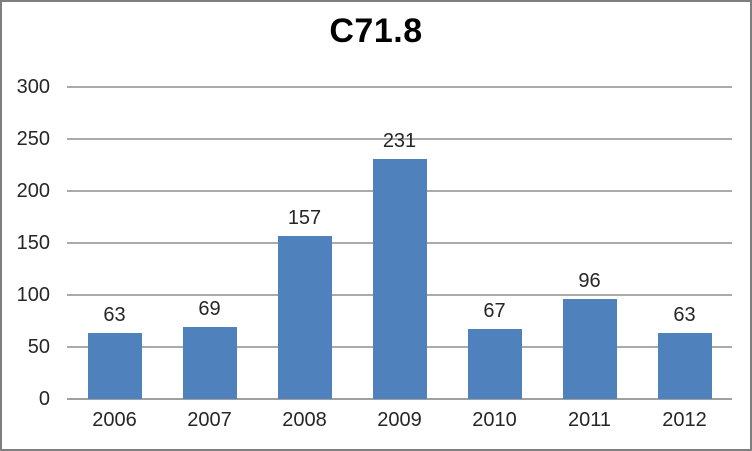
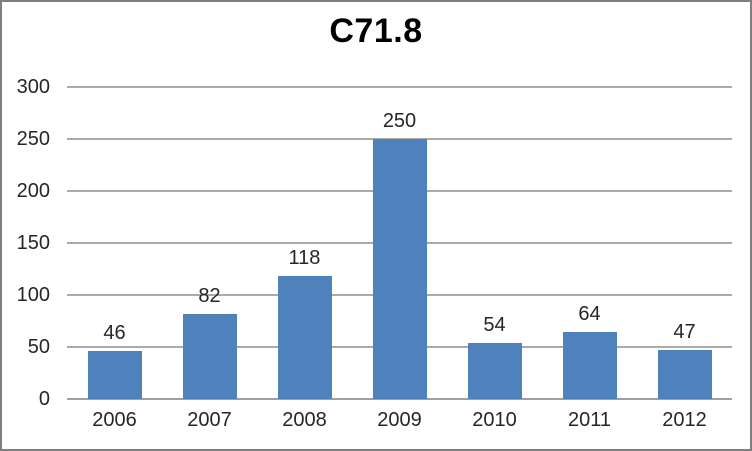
2006: 63 -> 46
2007: 69 -> 82
2008: 157 -> 118
2009: 231 -> 250
2010: 67 -> 54
2011: 96 -> 64
2012: 63 -> 47
